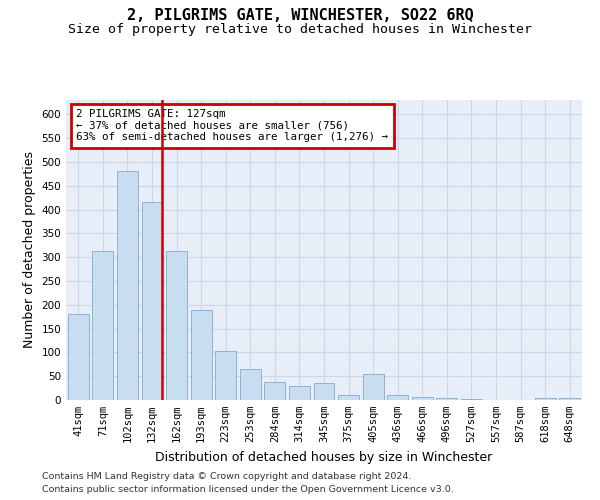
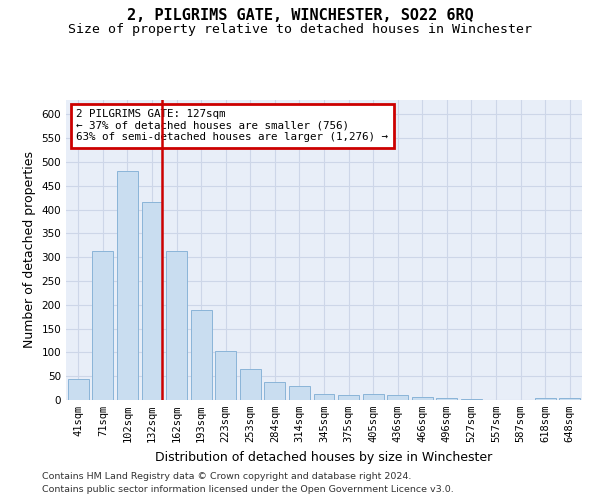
41sqm: 180 -> 45
345sqm: 35 -> 13
405sqm: 55 -> 13
